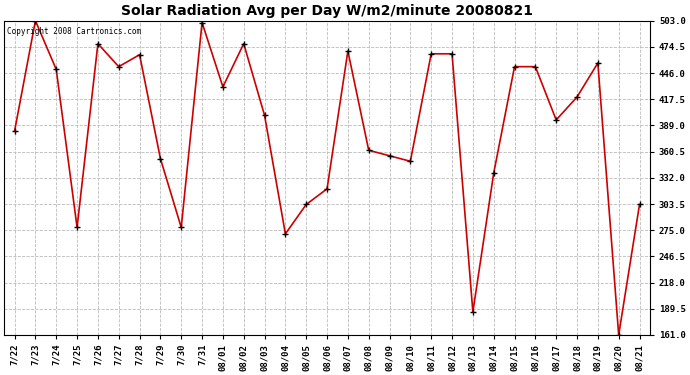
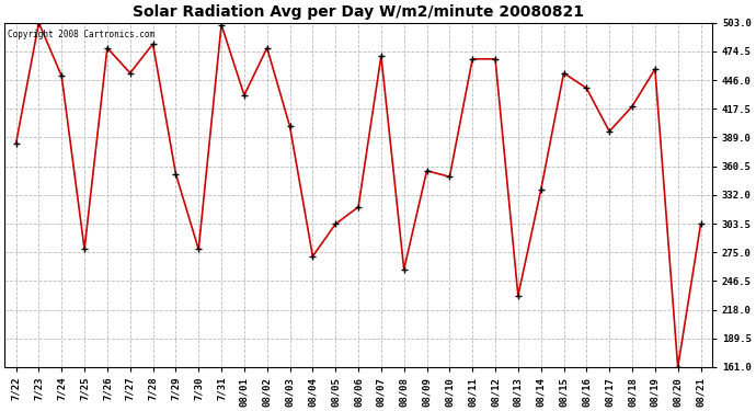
7/28: 466 -> 482
08/08: 362 -> 258
08/13: 186 -> 232
08/16: 453 -> 438
